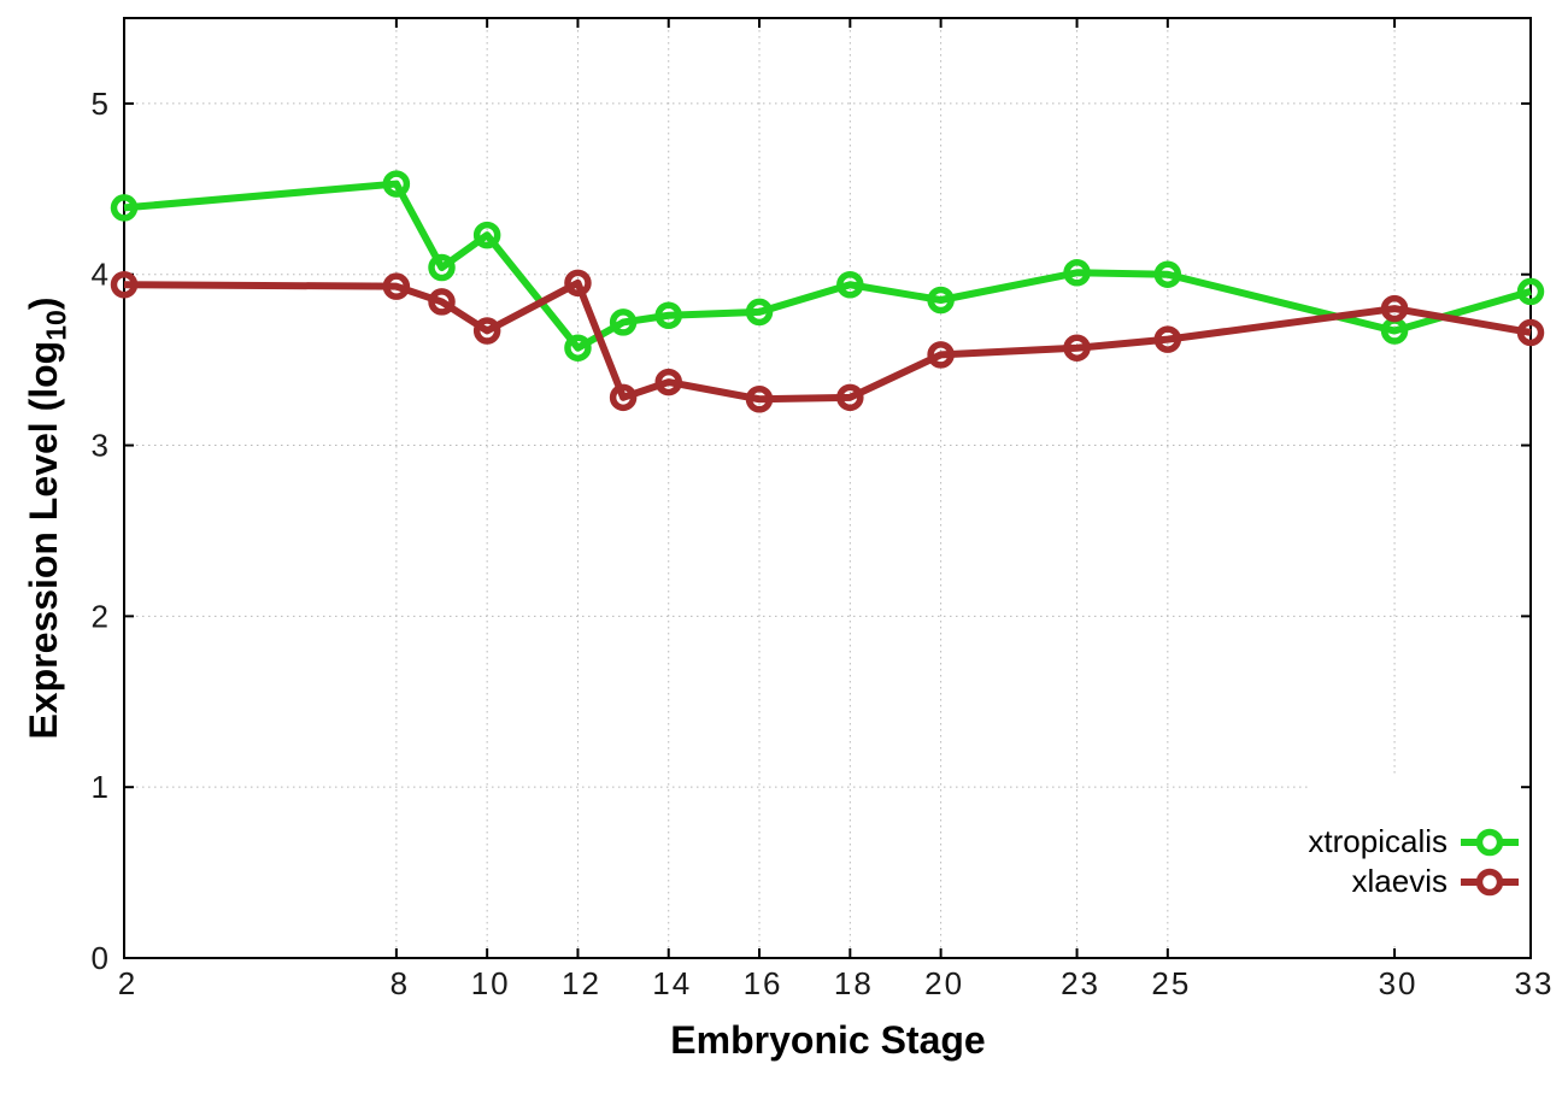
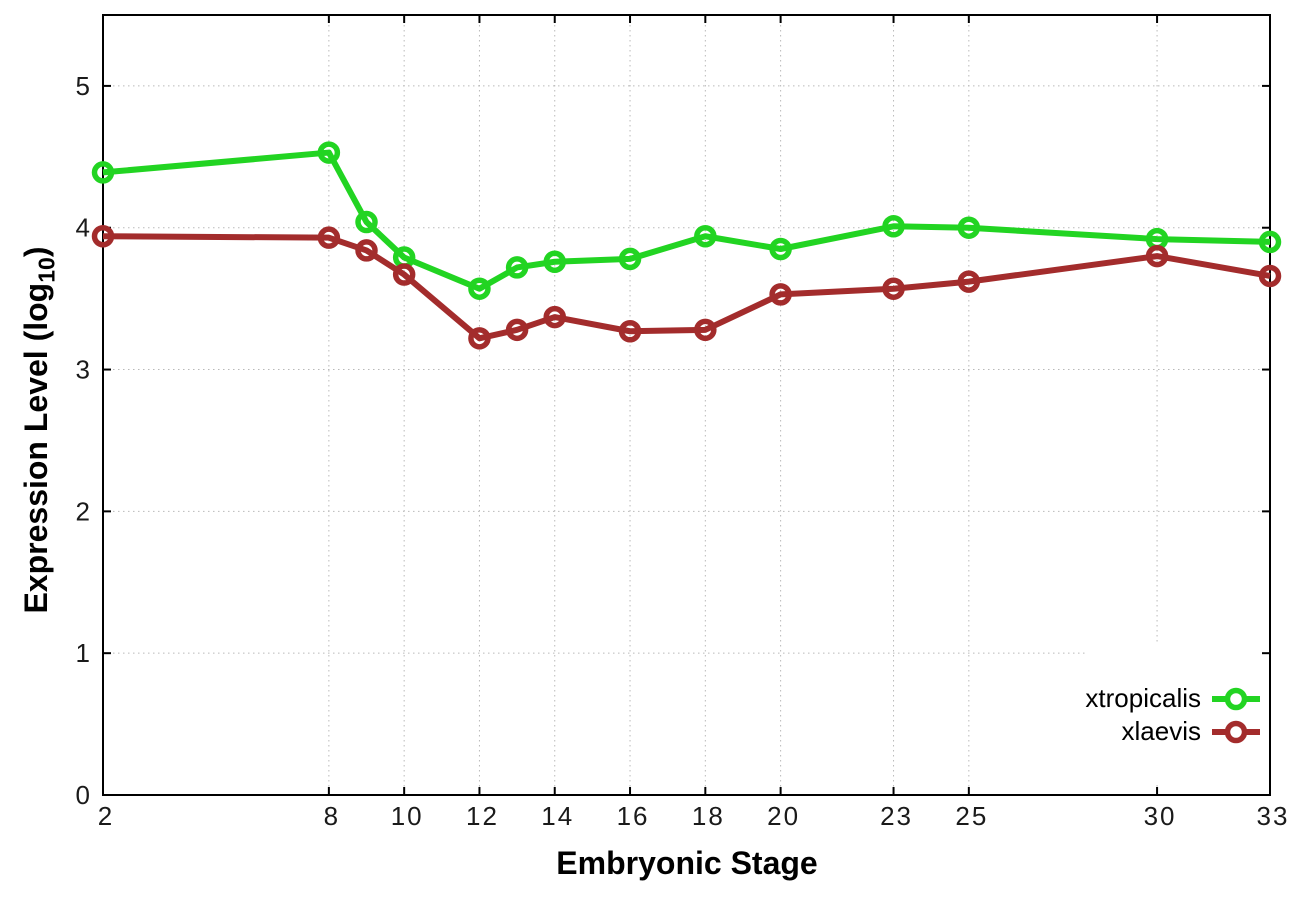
xtropicalis/10: 4.23 -> 3.79
xlaevis/12: 3.95 -> 3.22
xtropicalis/30: 3.67 -> 3.92
